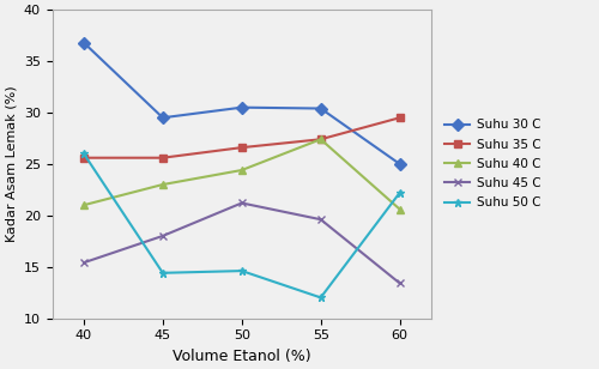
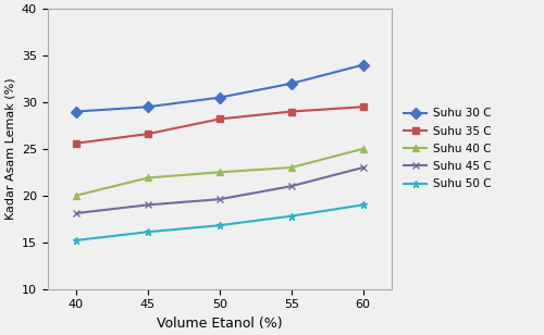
Suhu 30 C/40: 36.8 -> 29.0
Suhu 40 C/40: 21.0 -> 20.0
Suhu 45 C/40: 15.4 -> 18.1
Suhu 50 C/40: 26.0 -> 15.2
Suhu 35 C/45: 25.6 -> 26.6
Suhu 40 C/45: 23.0 -> 21.9
Suhu 45 C/45: 18.0 -> 19.0
Suhu 50 C/45: 14.4 -> 16.1
Suhu 35 C/50: 26.6 -> 28.2
Suhu 40 C/50: 24.4 -> 22.5
Suhu 45 C/50: 21.2 -> 19.6
Suhu 50 C/50: 14.6 -> 16.8
Suhu 30 C/55: 30.4 -> 32.0
Suhu 35 C/55: 27.4 -> 29.0
Suhu 40 C/55: 27.4 -> 23.0
Suhu 45 C/55: 19.6 -> 21.0
Suhu 50 C/55: 12.0 -> 17.8
Suhu 30 C/60: 25.0 -> 34.0
Suhu 40 C/60: 20.6 -> 25.0
Suhu 45 C/60: 13.4 -> 23.0
Suhu 50 C/60: 22.2 -> 19.0
